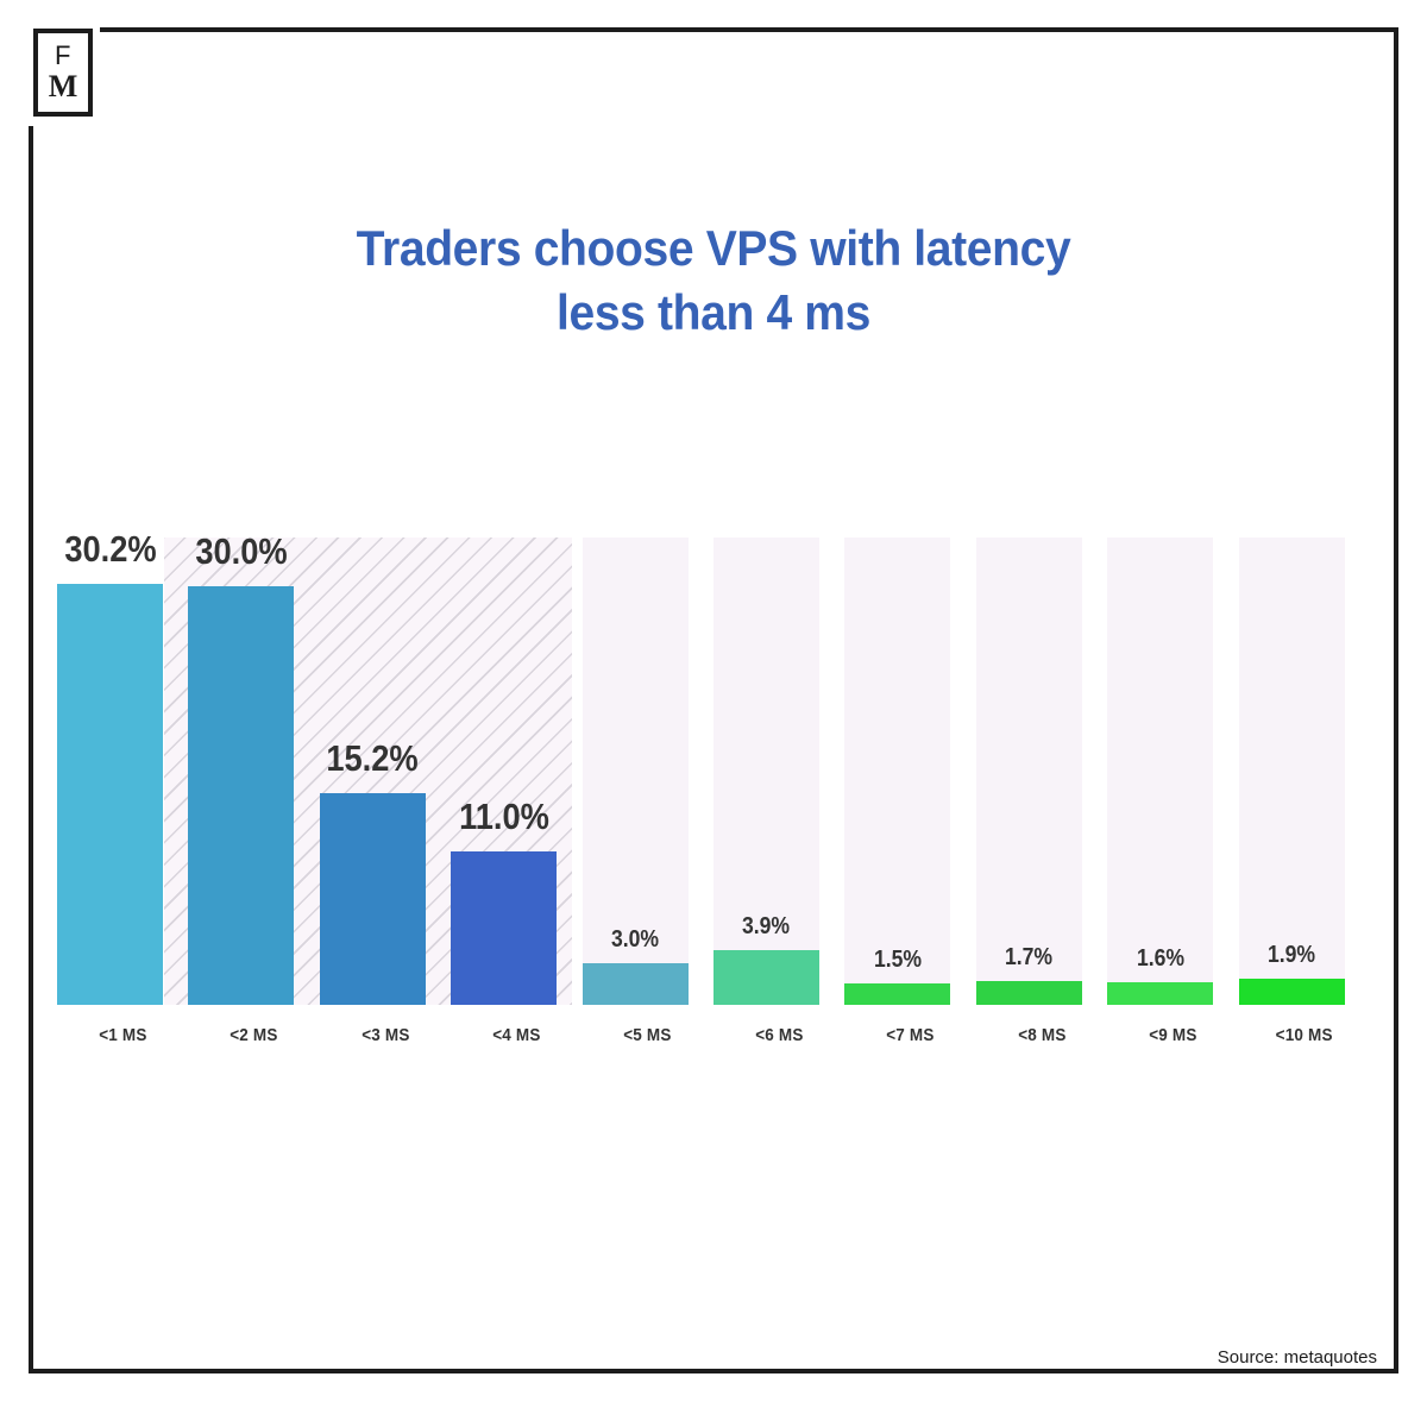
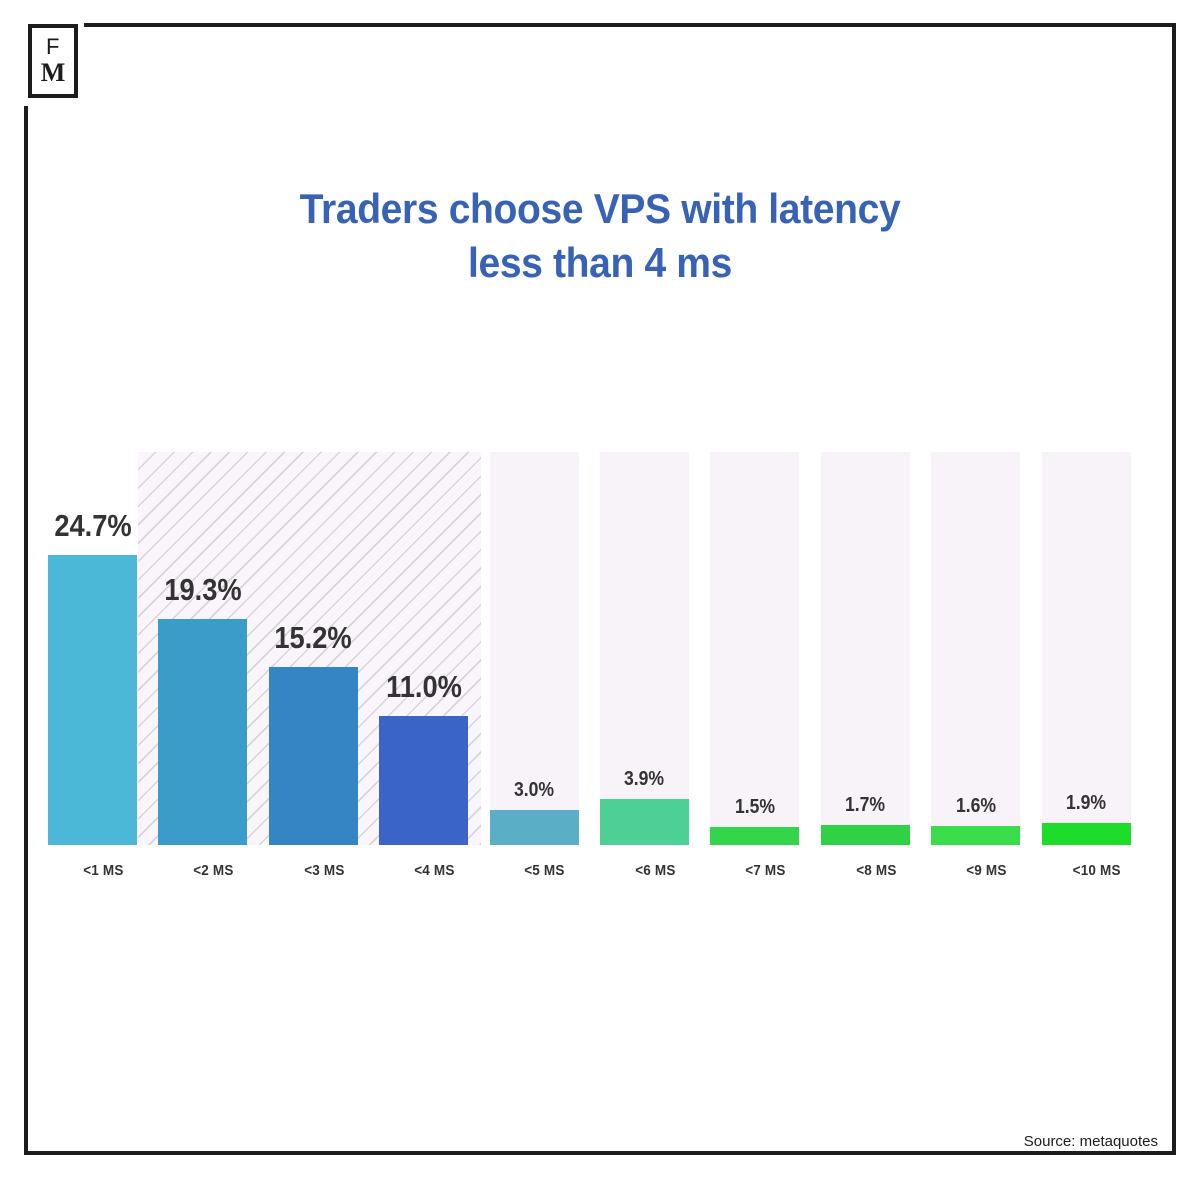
<1 MS: 30.2% -> 24.7%
<2 MS: 30.0% -> 19.3%
